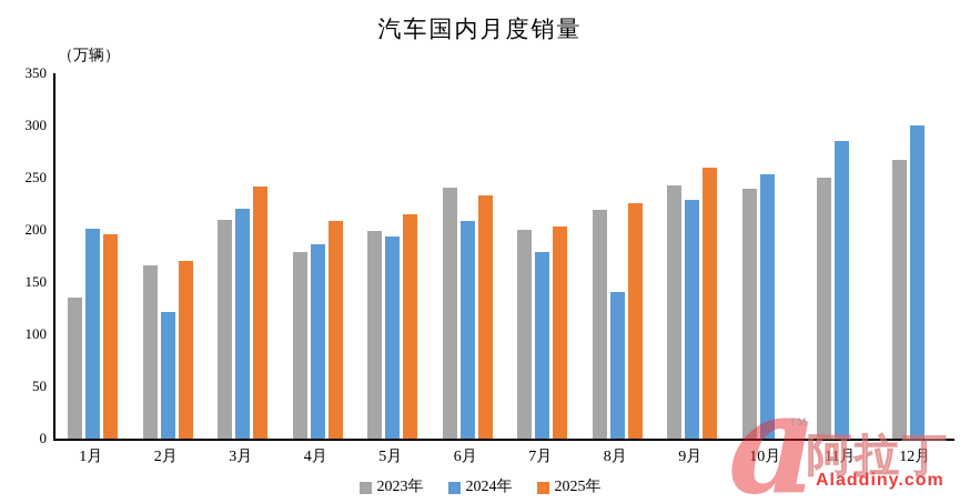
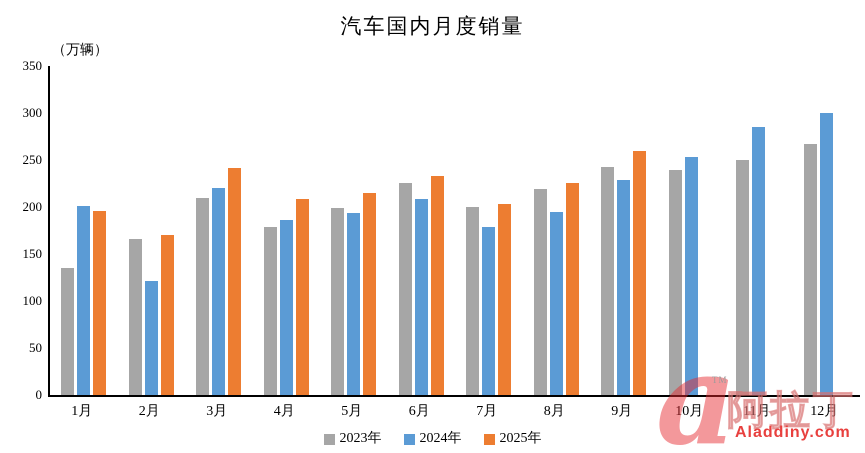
2023年/6月: 240 -> 230
2024年/8月: 140 -> 200
